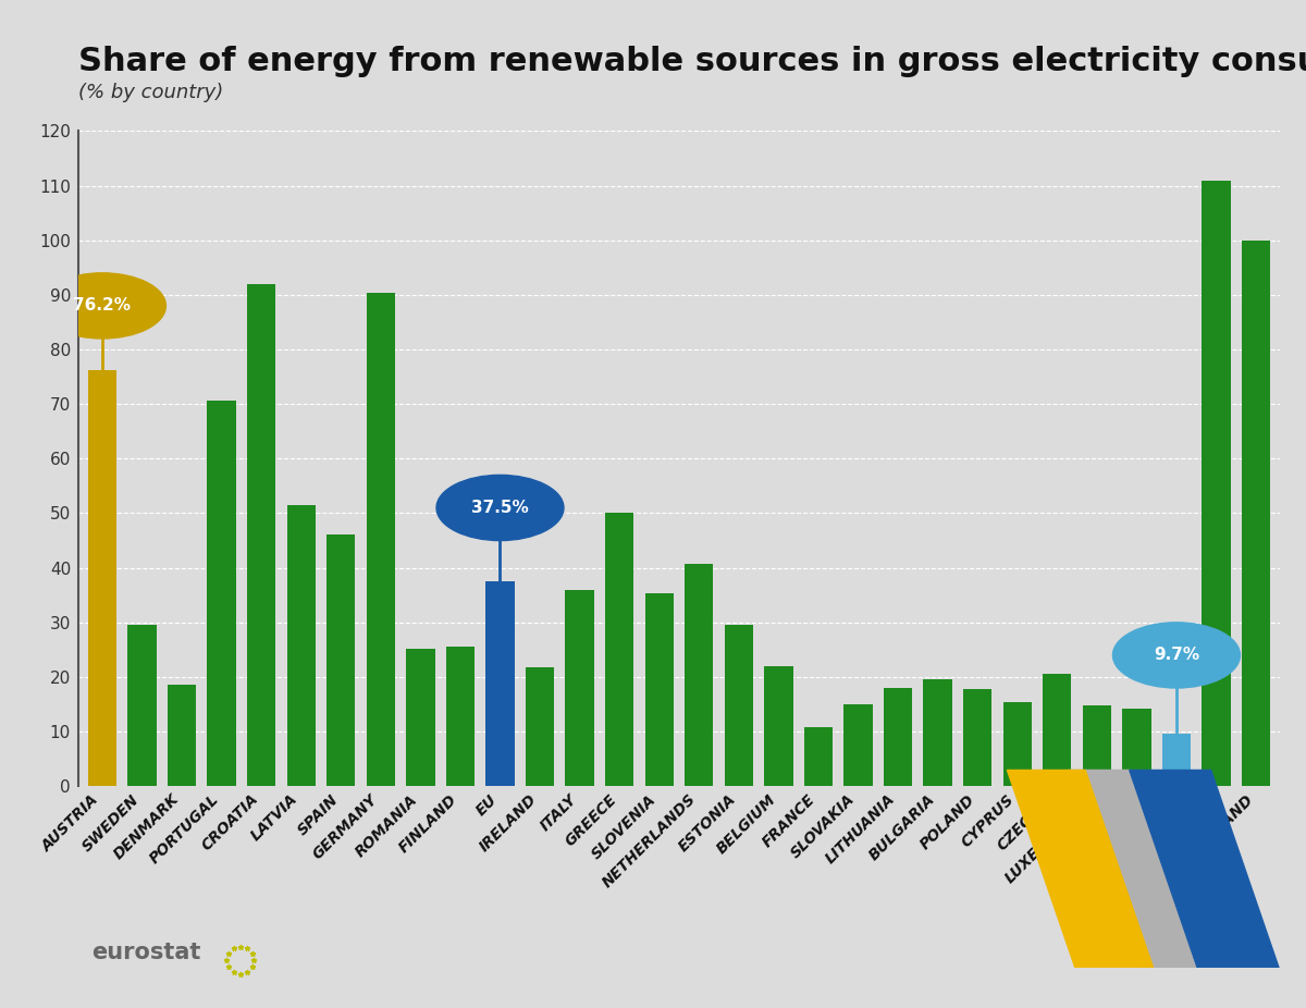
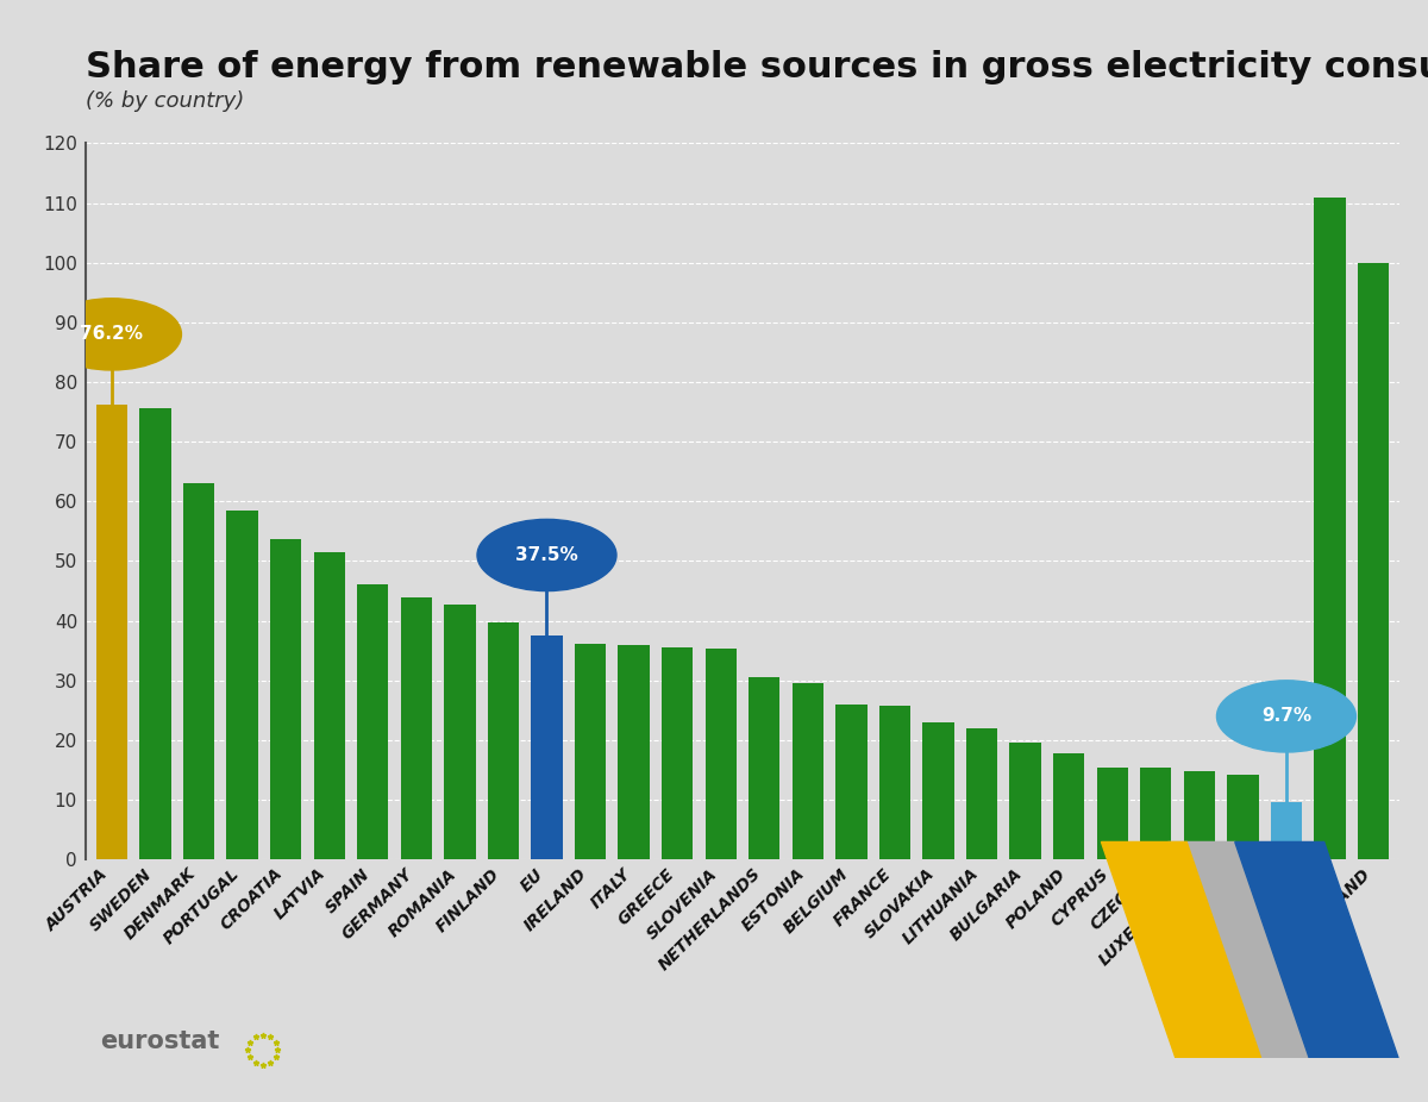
SWEDEN: 29.6 -> 75.6
DENMARK: 18.6 -> 63.0
PORTUGAL: 70.6 -> 58.5
CROATIA: 92.0 -> 53.7
GERMANY: 90.4 -> 44.0
ROMANIA: 25.2 -> 42.8
FINLAND: 25.6 -> 39.8
IRELAND: 21.8 -> 36.2
GREECE: 50.0 -> 35.6
NETHERLANDS: 40.8 -> 30.6
BELGIUM: 22.0 -> 26.0
FRANCE: 10.8 -> 25.7
SLOVAKIA: 15.0 -> 23.0
LITHUANIA: 18.0 -> 22.0
CZECHIA: 20.6 -> 15.5
